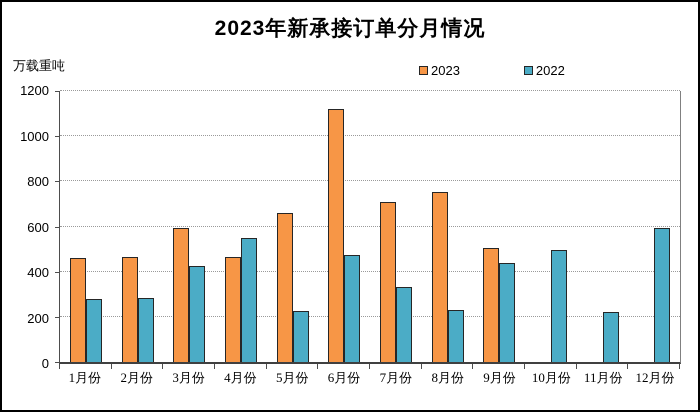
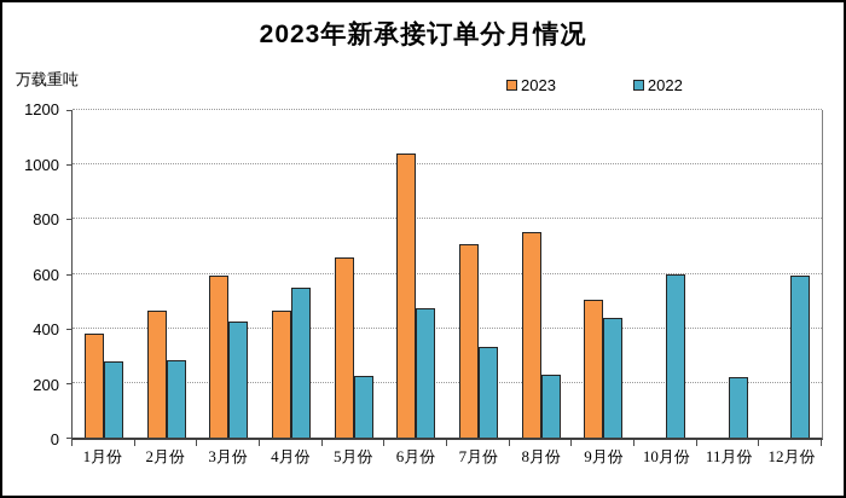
2023/1月份: 460 -> 380
2023/6月份: 1120 -> 1040
2022/10月份: 500 -> 600
